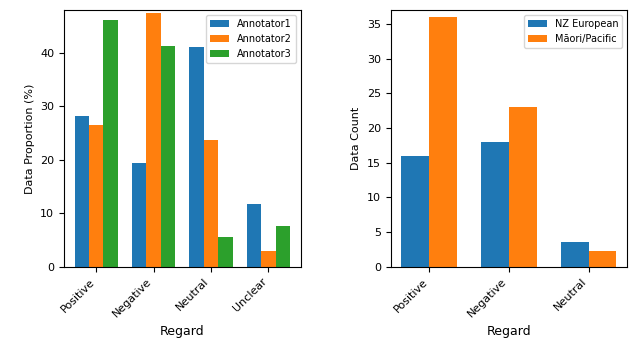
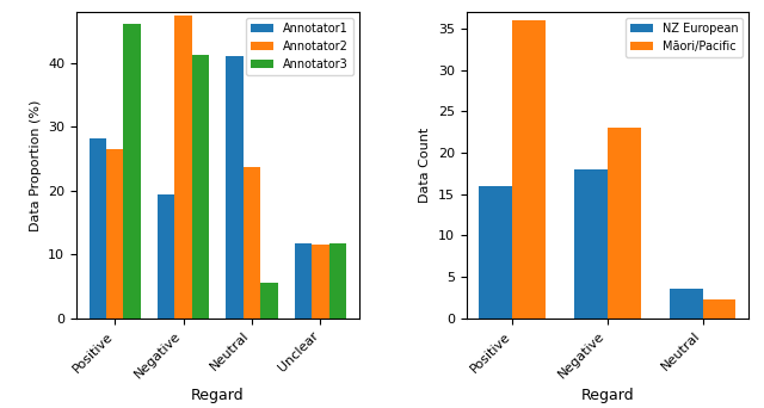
Annotator2/Unclear: 3.0 -> 11.6
Annotator3/Unclear: 7.7 -> 11.8
